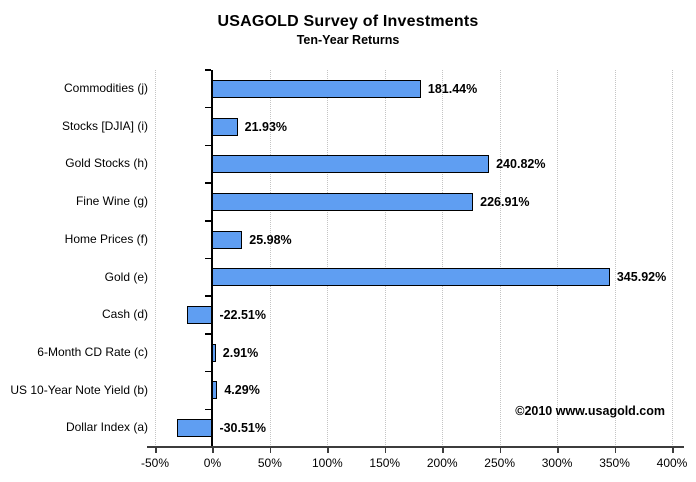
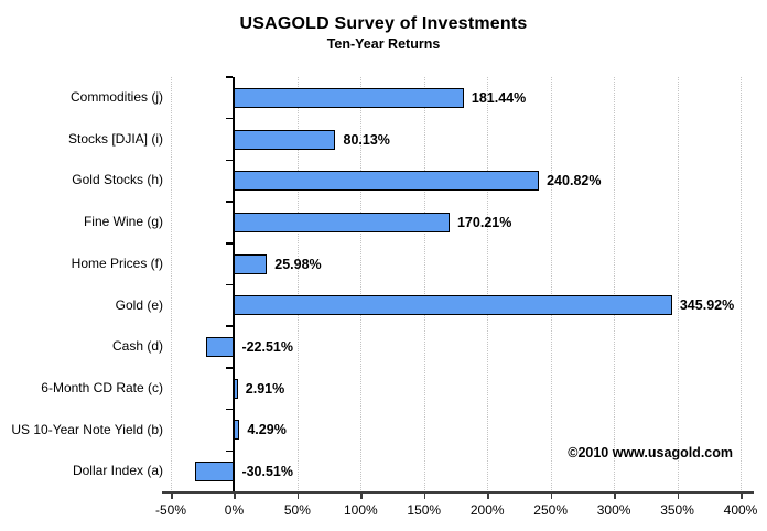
Stocks [DJIA] (i): 21.93% -> 80.13%
Fine Wine (g): 226.91% -> 170.21%
